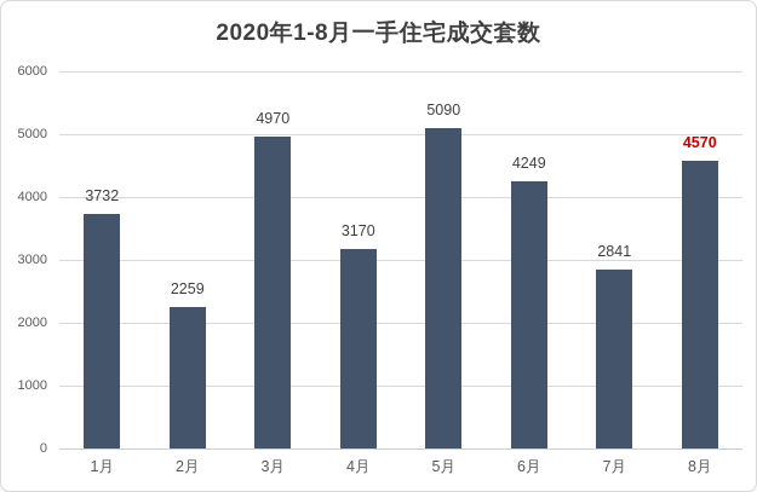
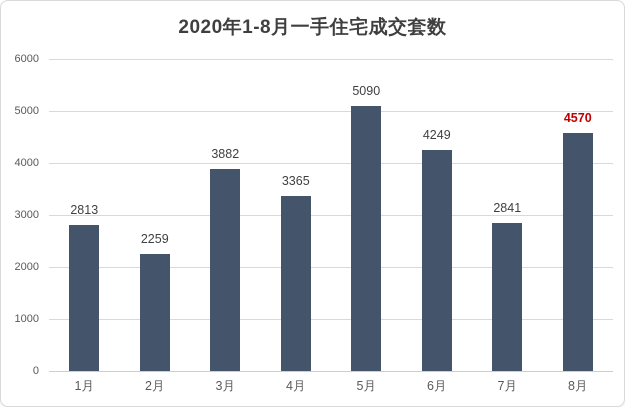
1月: 3732 -> 2813
3月: 4970 -> 3882
4月: 3170 -> 3365
